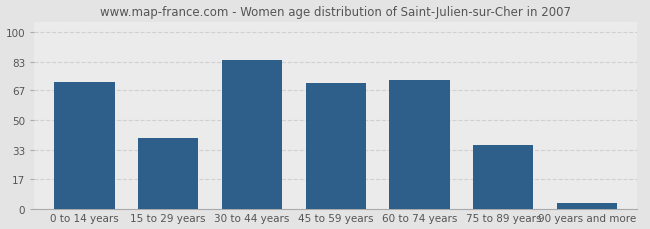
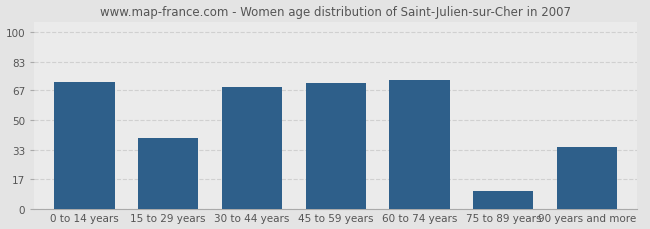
30 to 44 years: 84 -> 69
75 to 89 years: 36 -> 10
90 years and more: 3 -> 35
